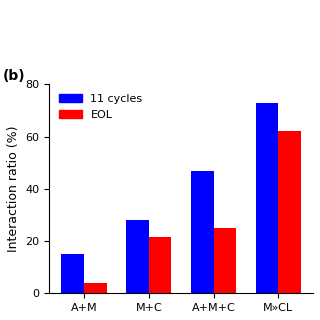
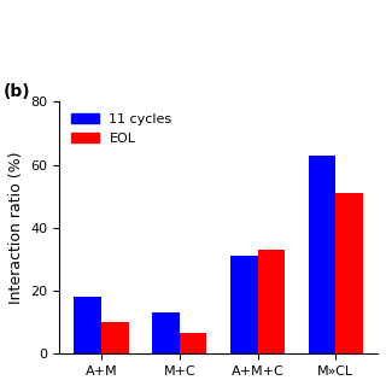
11 cycles/A+M: 15 -> 18
EOL/A+M: 4.0 -> 10.0
11 cycles/M+C: 28 -> 13
EOL/M+C: 21.5 -> 6.5
11 cycles/A+M+C: 47 -> 31
EOL/A+M+C: 25.0 -> 33.0
11 cycles/M»CL: 73 -> 63
EOL/M»CL: 62.0 -> 51.0
